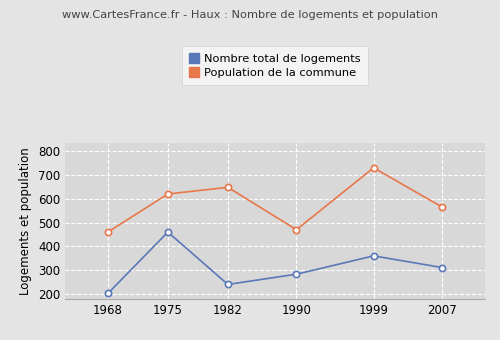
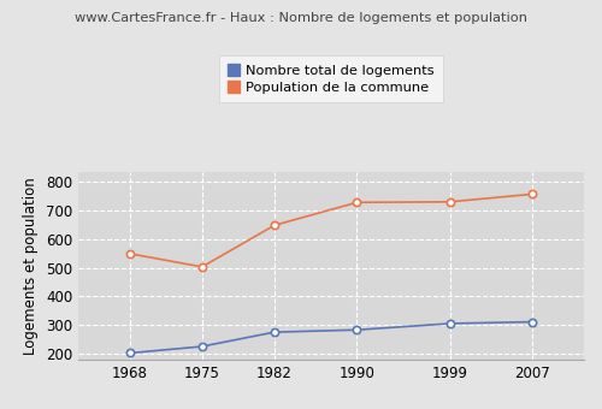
Population de la commune/1968: 460 -> 549
Nombre total de logements/1975: 460 -> 225
Population de la commune/1975: 620 -> 503
Nombre total de logements/1982: 240 -> 275
Population de la commune/1990: 470 -> 728
Nombre total de logements/1999: 360 -> 305
Population de la commune/2007: 565 -> 757
